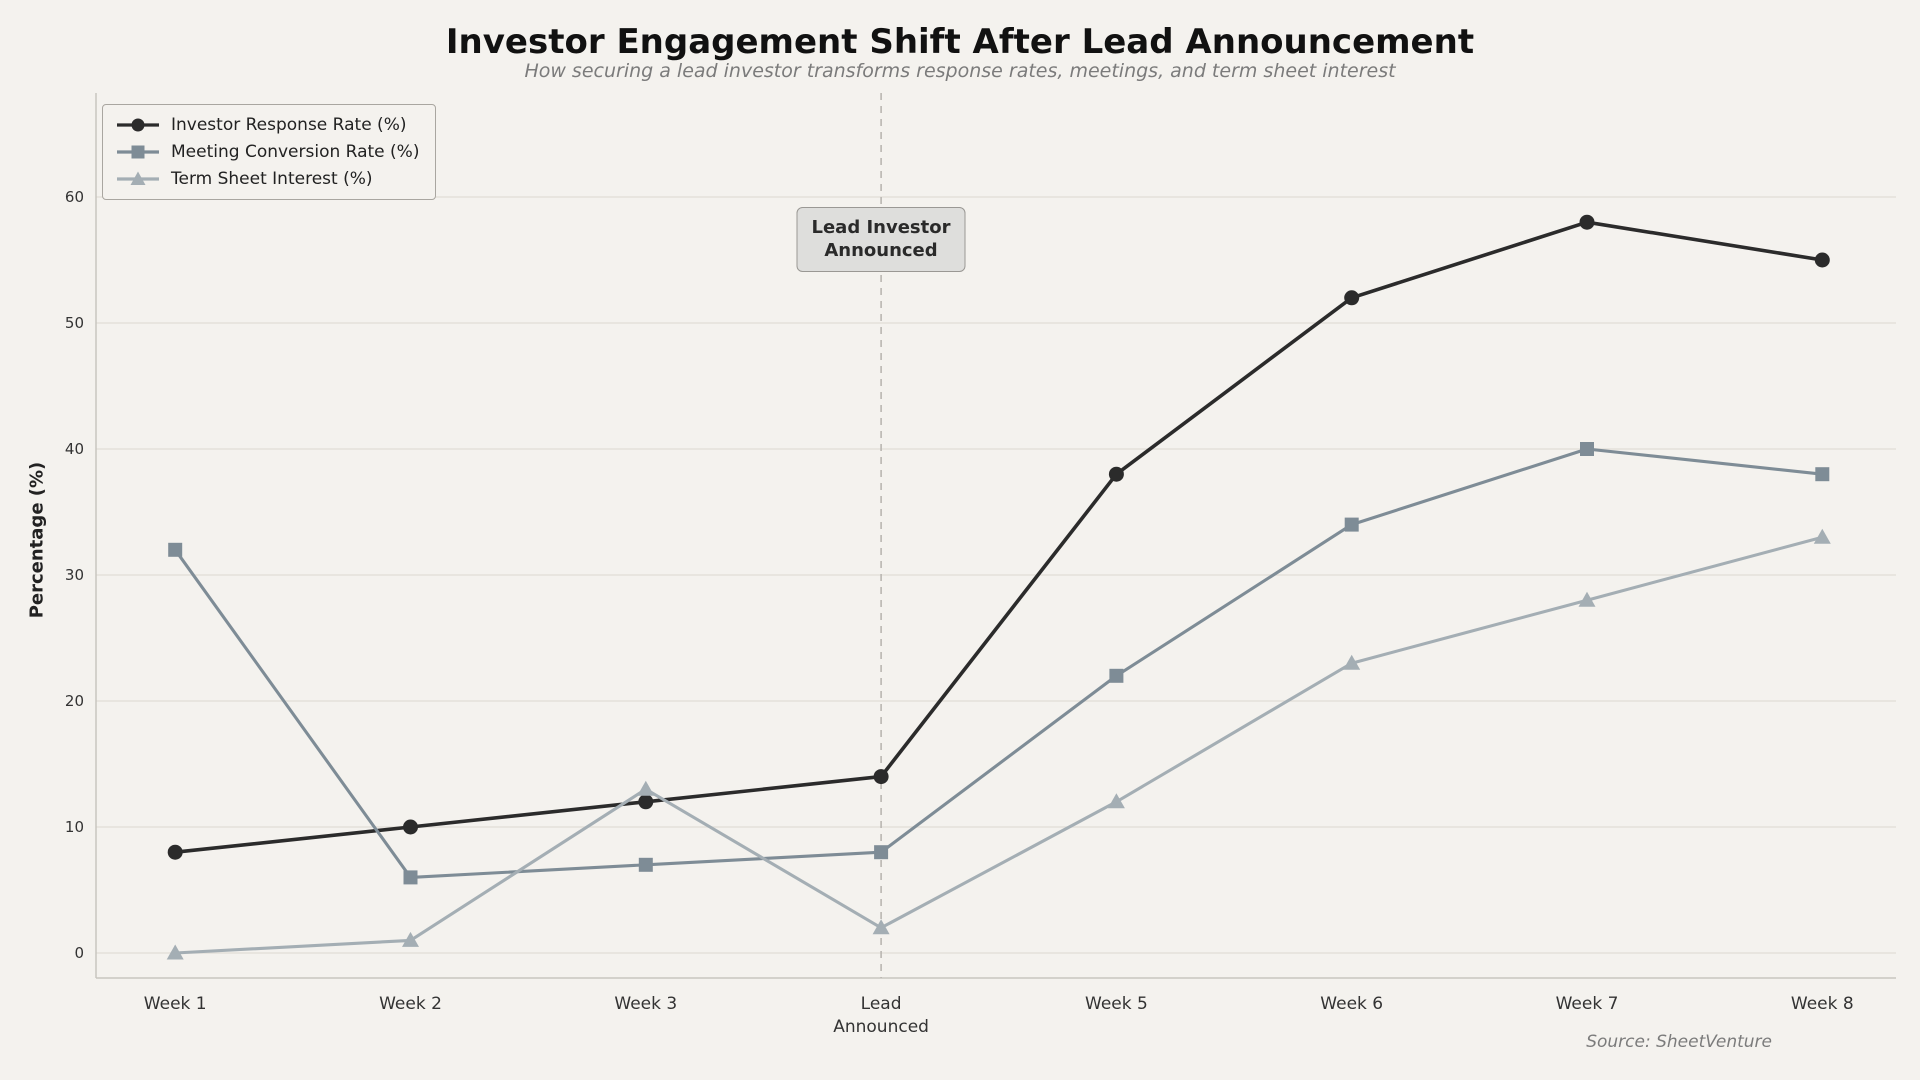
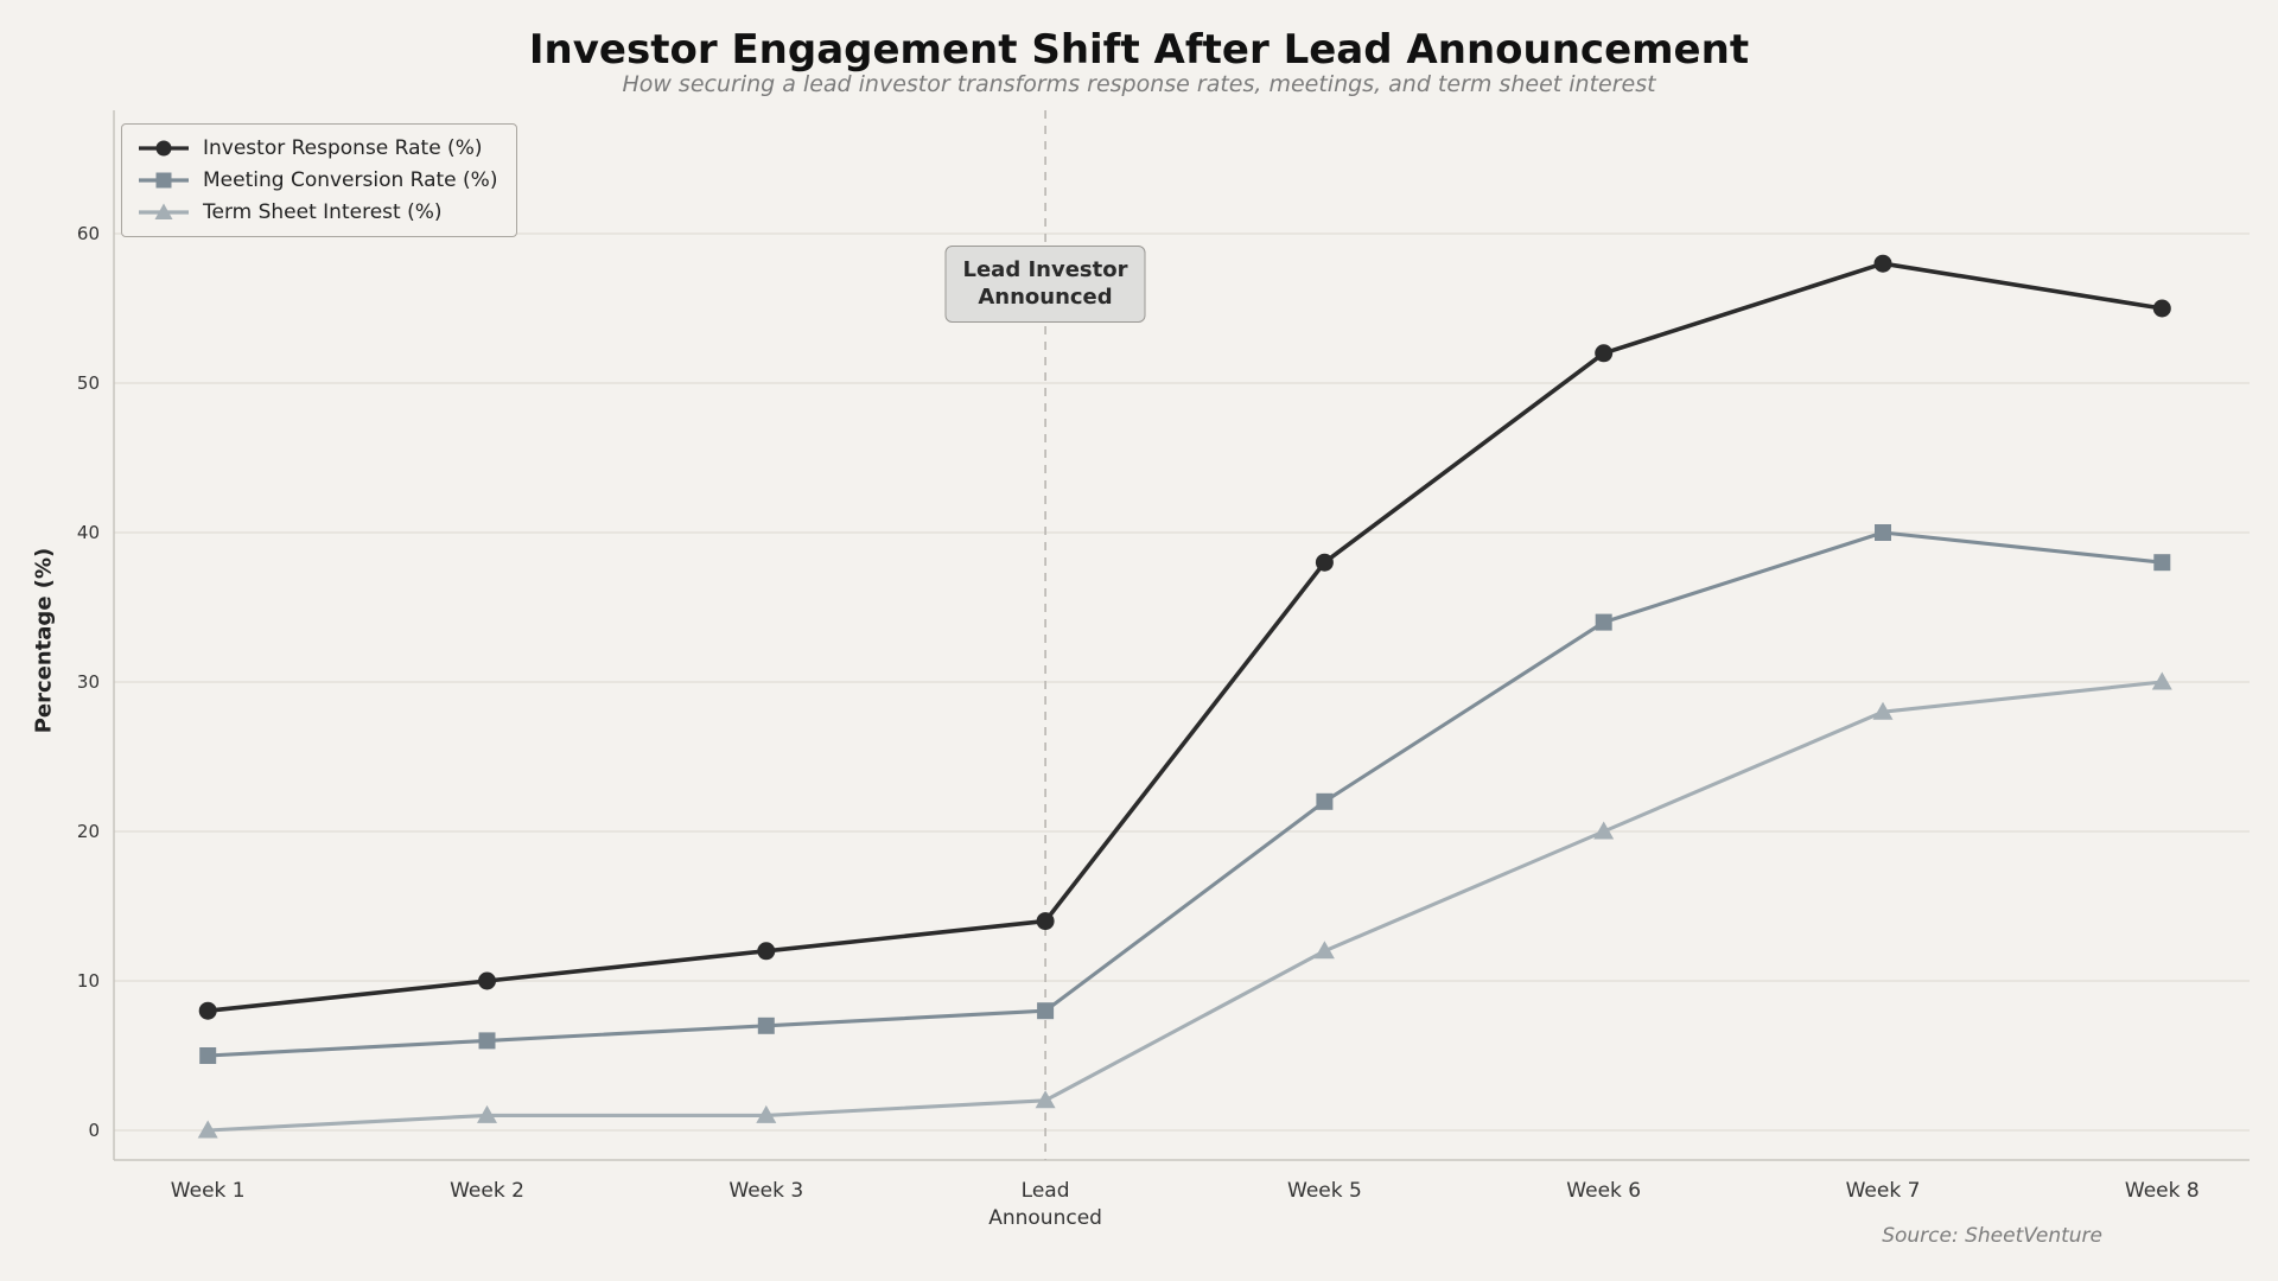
Meeting Conversion Rate (%)/Week 1: 32 -> 5
Term Sheet Interest (%)/Week 3: 13 -> 1
Term Sheet Interest (%)/Week 6: 23 -> 20
Term Sheet Interest (%)/Week 8: 33 -> 30
